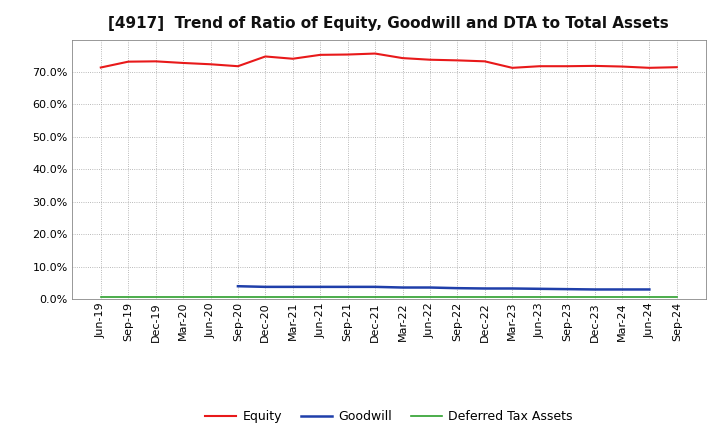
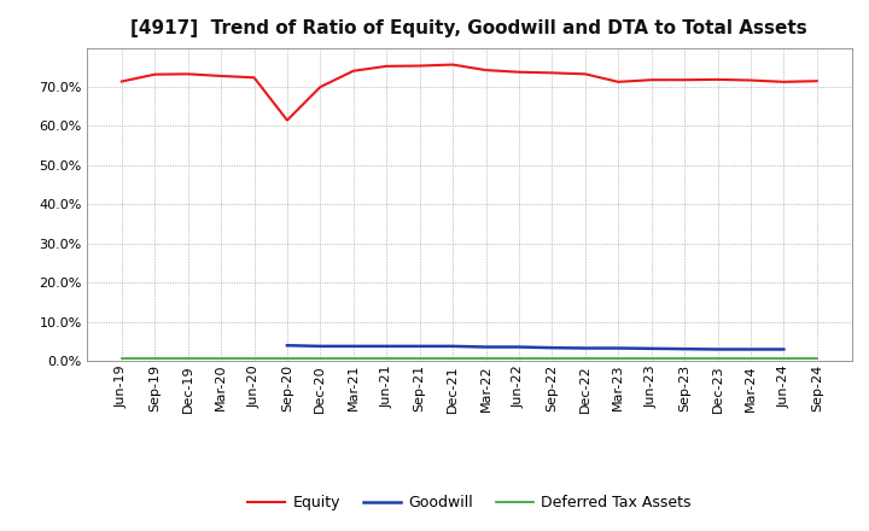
Equity/Sep-20: 71.8% -> 61.5%
Equity/Dec-20: 74.8% -> 70.0%
